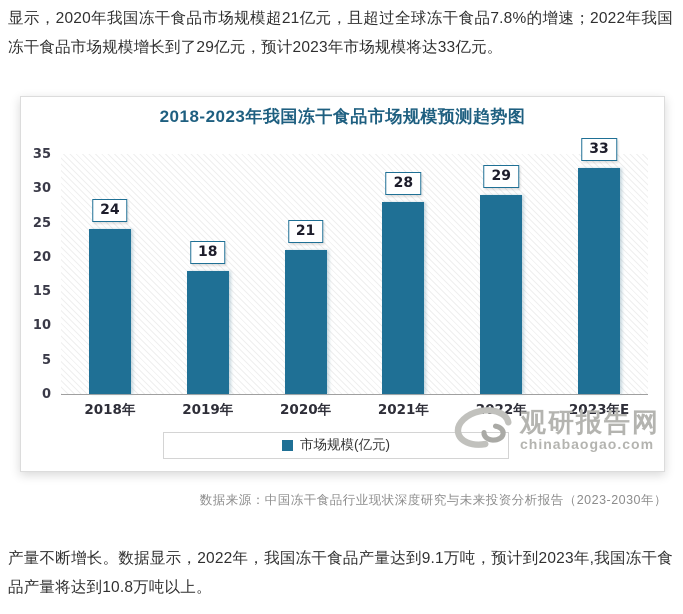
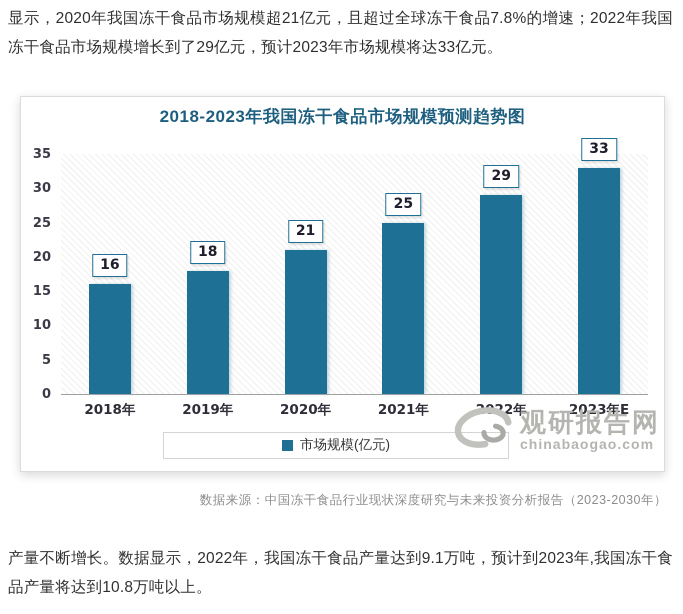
2018年: 24 -> 16
2021年: 28 -> 25
